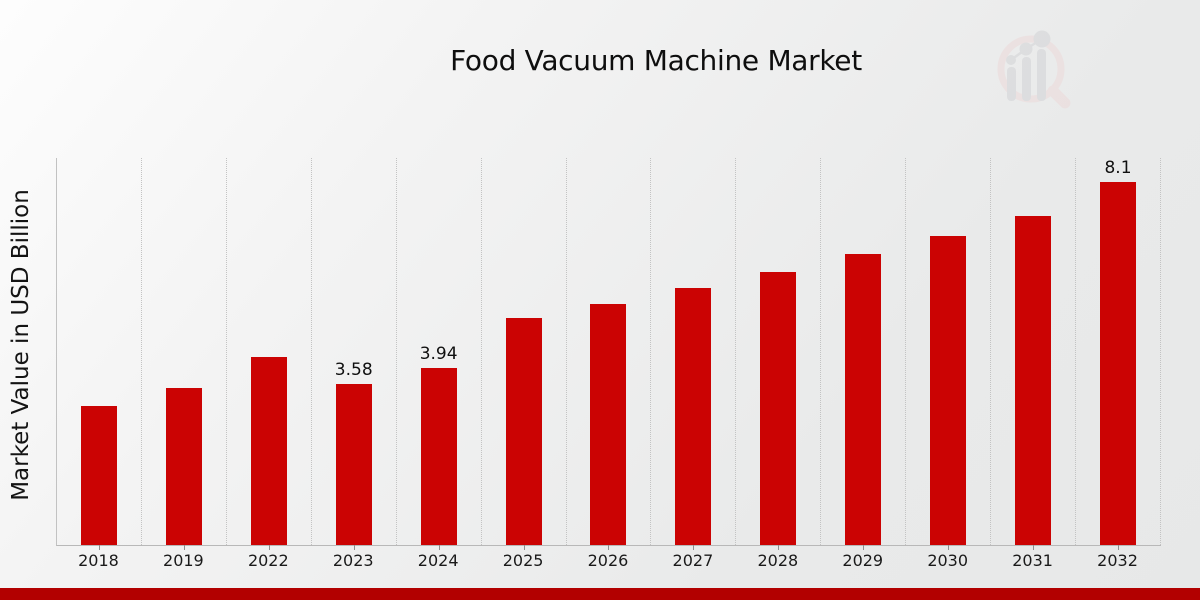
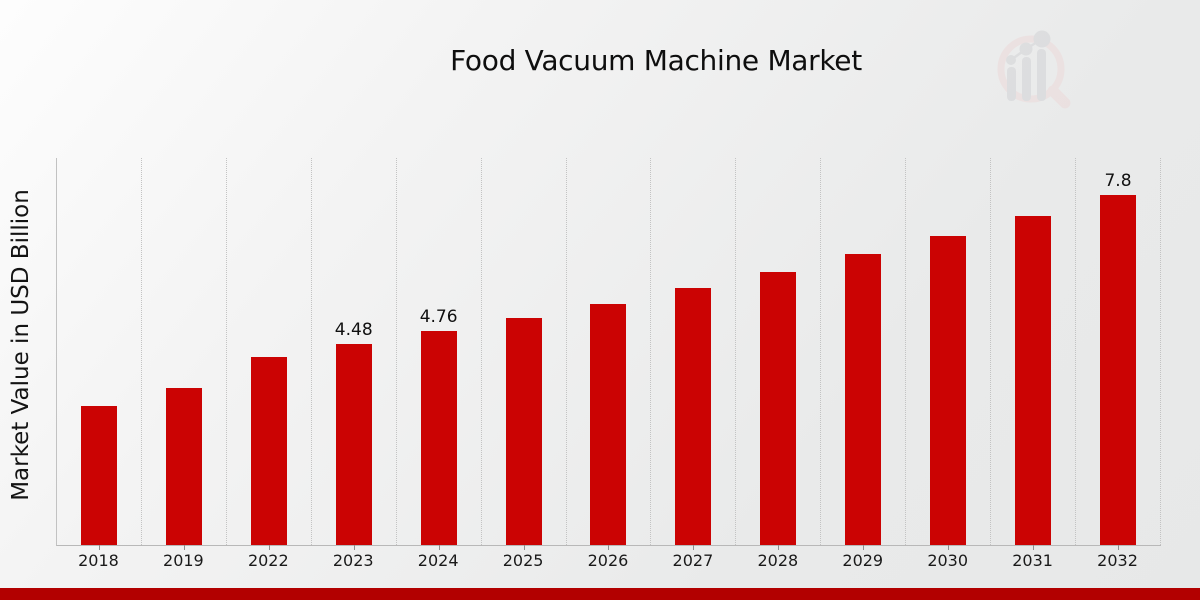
2023: 3.58 -> 4.48
2024: 3.94 -> 4.76
2032: 8.1 -> 7.8
